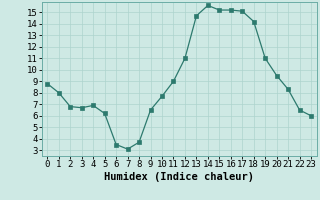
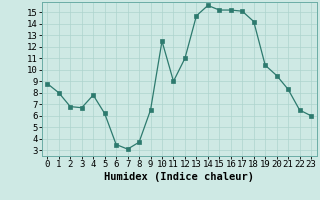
4: 6.9 -> 7.8
10: 7.7 -> 12.5
19: 11.0 -> 10.4
